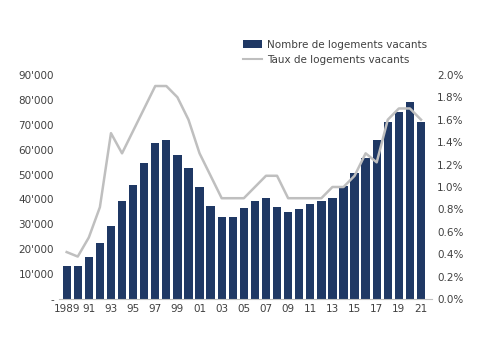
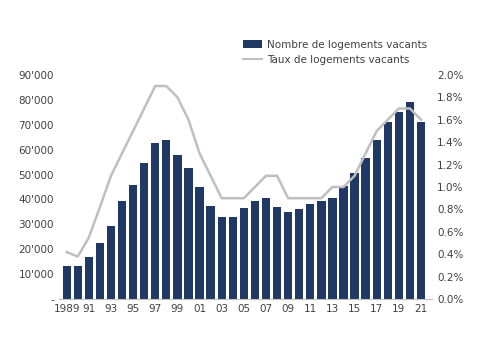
Taux de logements vacants/93: 1.48% -> 1.10%
Taux de logements vacants/17: 1.22% -> 1.50%
